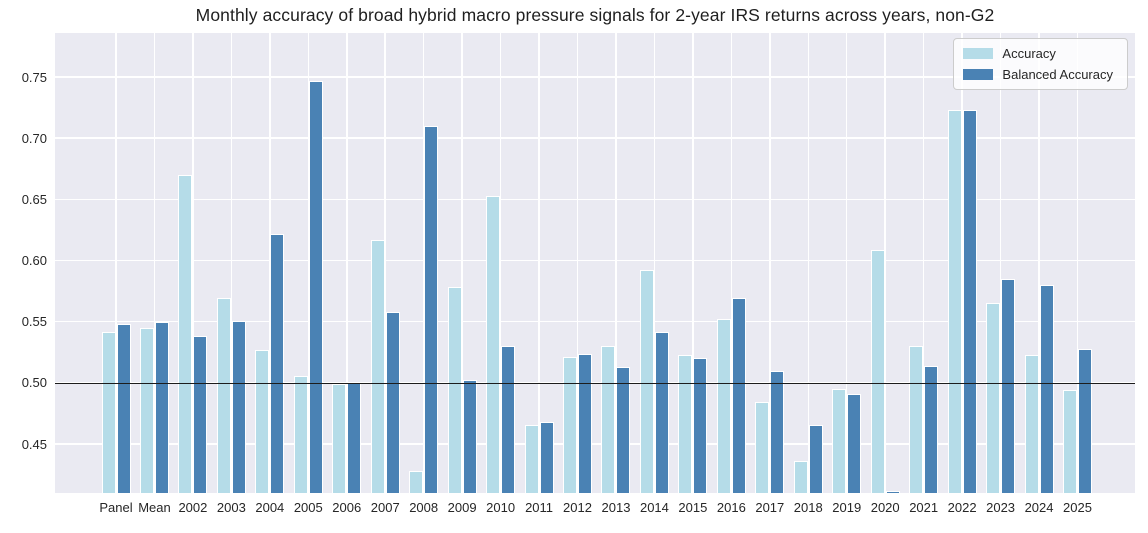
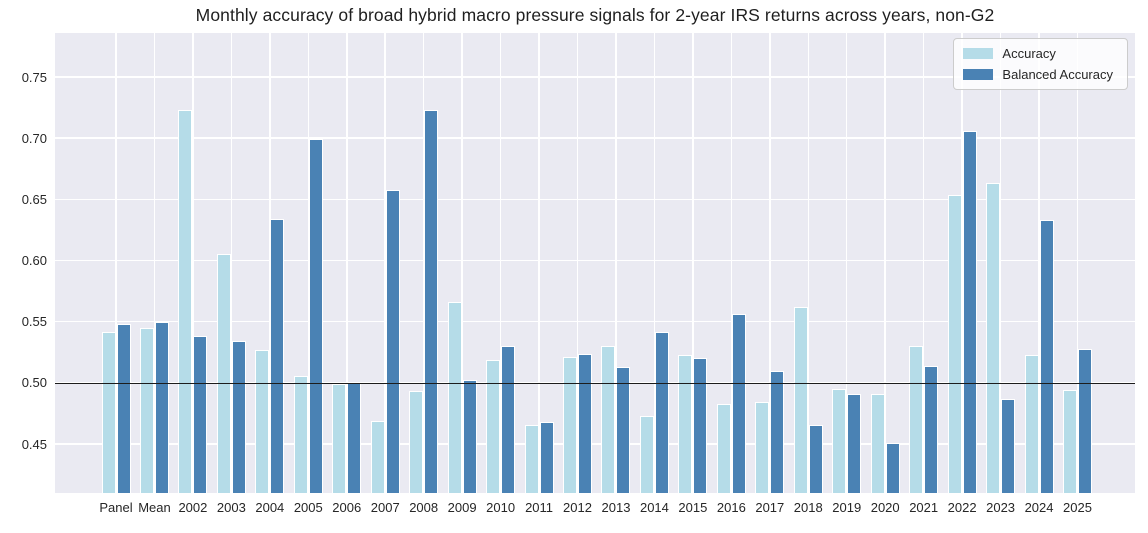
Accuracy/2002: 0.670 -> 0.723
Accuracy/2003: 0.569 -> 0.605
Balanced Accuracy/2003: 0.551 -> 0.534
Balanced Accuracy/2004: 0.622 -> 0.634
Balanced Accuracy/2005: 0.747 -> 0.699
Accuracy/2007: 0.617 -> 0.469
Balanced Accuracy/2007: 0.558 -> 0.658
Accuracy/2008: 0.428 -> 0.493
Balanced Accuracy/2008: 0.710 -> 0.723
Accuracy/2009: 0.578 -> 0.566
Accuracy/2010: 0.653 -> 0.519
Accuracy/2014: 0.592 -> 0.473
Accuracy/2016: 0.552 -> 0.483
Balanced Accuracy/2016: 0.569 -> 0.556
Accuracy/2018: 0.436 -> 0.562
Accuracy/2020: 0.609 -> 0.491
Balanced Accuracy/2020: 0.412 -> 0.451
Accuracy/2022: 0.723 -> 0.654
Balanced Accuracy/2022: 0.723 -> 0.706
Accuracy/2023: 0.565 -> 0.663
Balanced Accuracy/2023: 0.585 -> 0.487
Balanced Accuracy/2024: 0.580 -> 0.633
